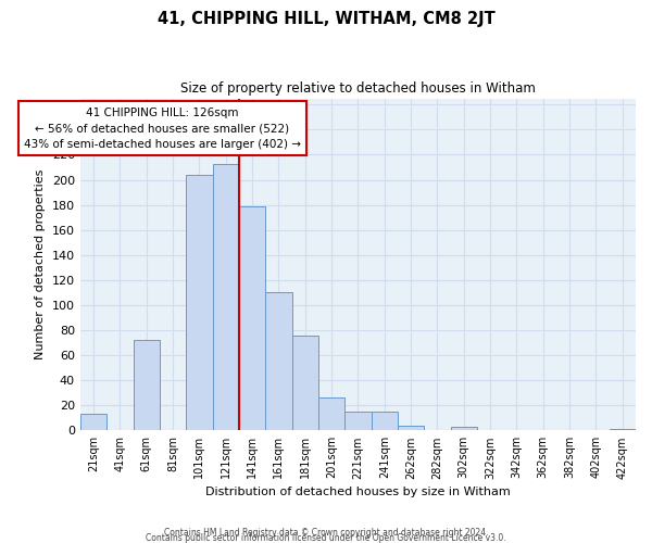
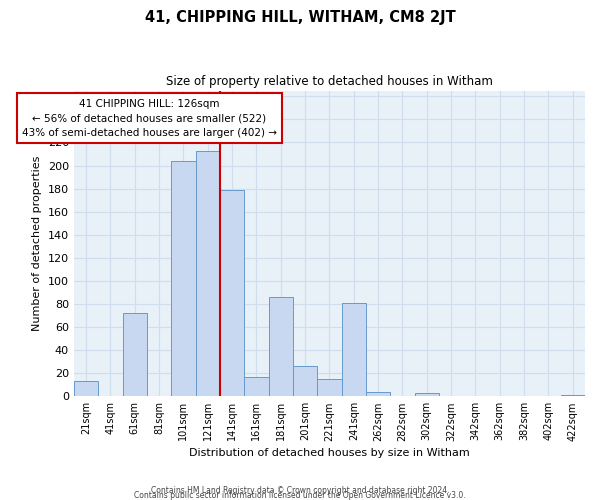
161sqm: 110 -> 17
181sqm: 76 -> 86
241sqm: 15 -> 81
